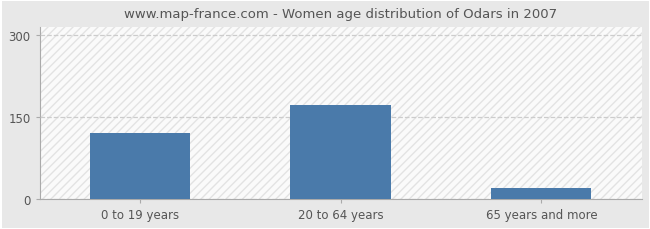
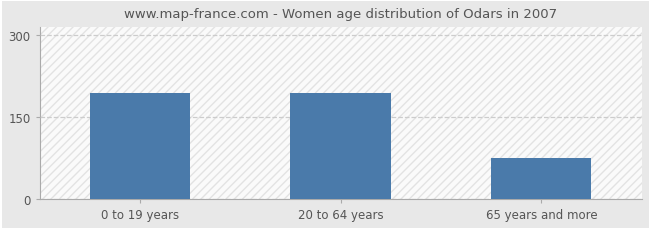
0 to 19 years: 120 -> 194
20 to 64 years: 172 -> 194
65 years and more: 20 -> 74
